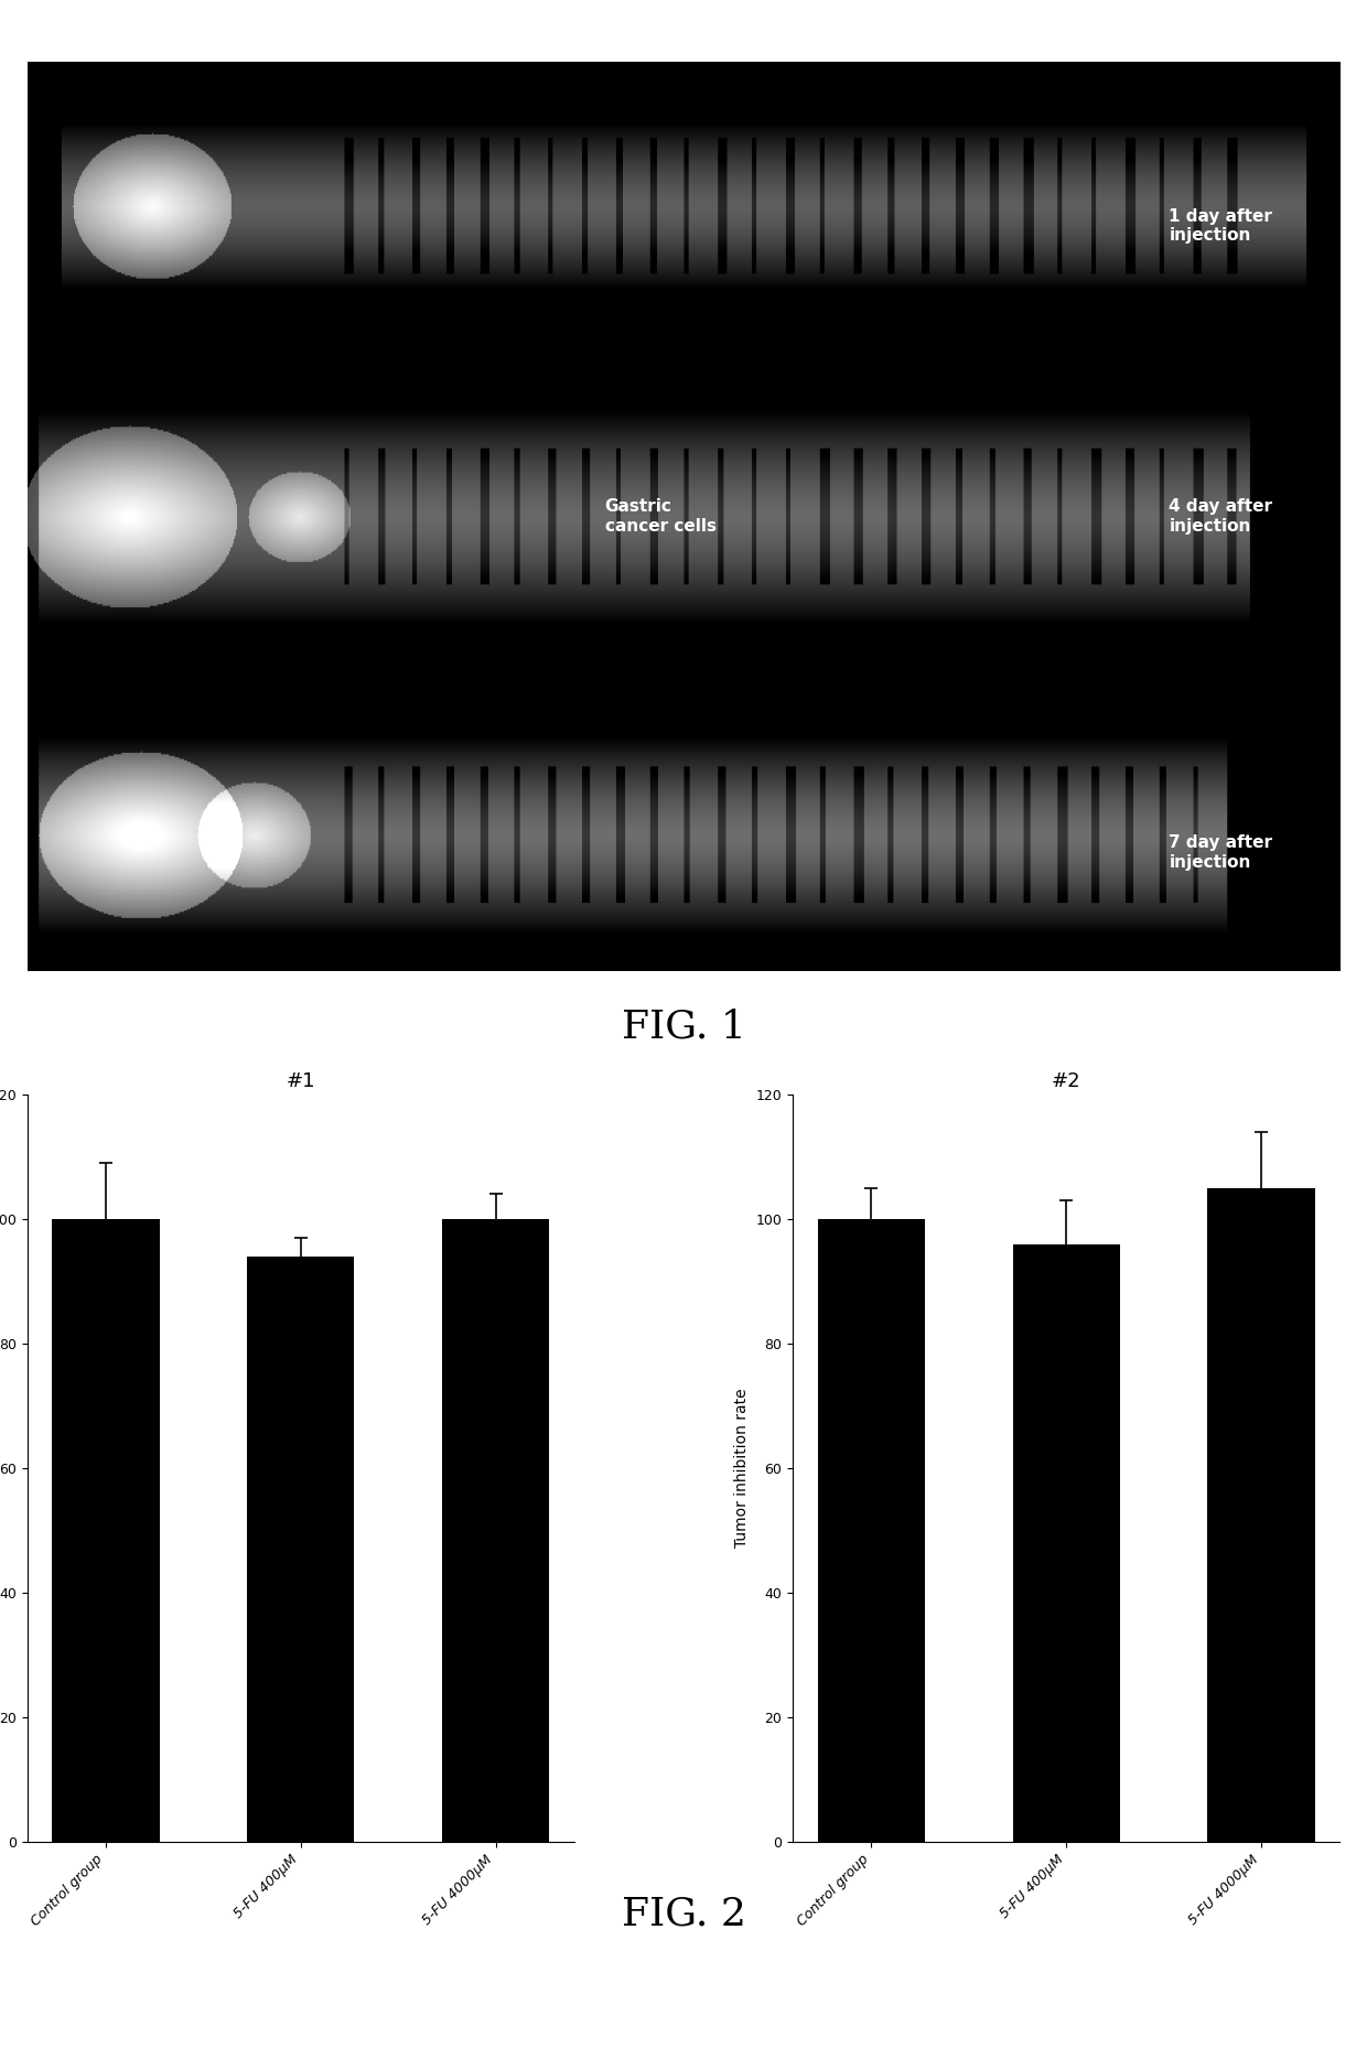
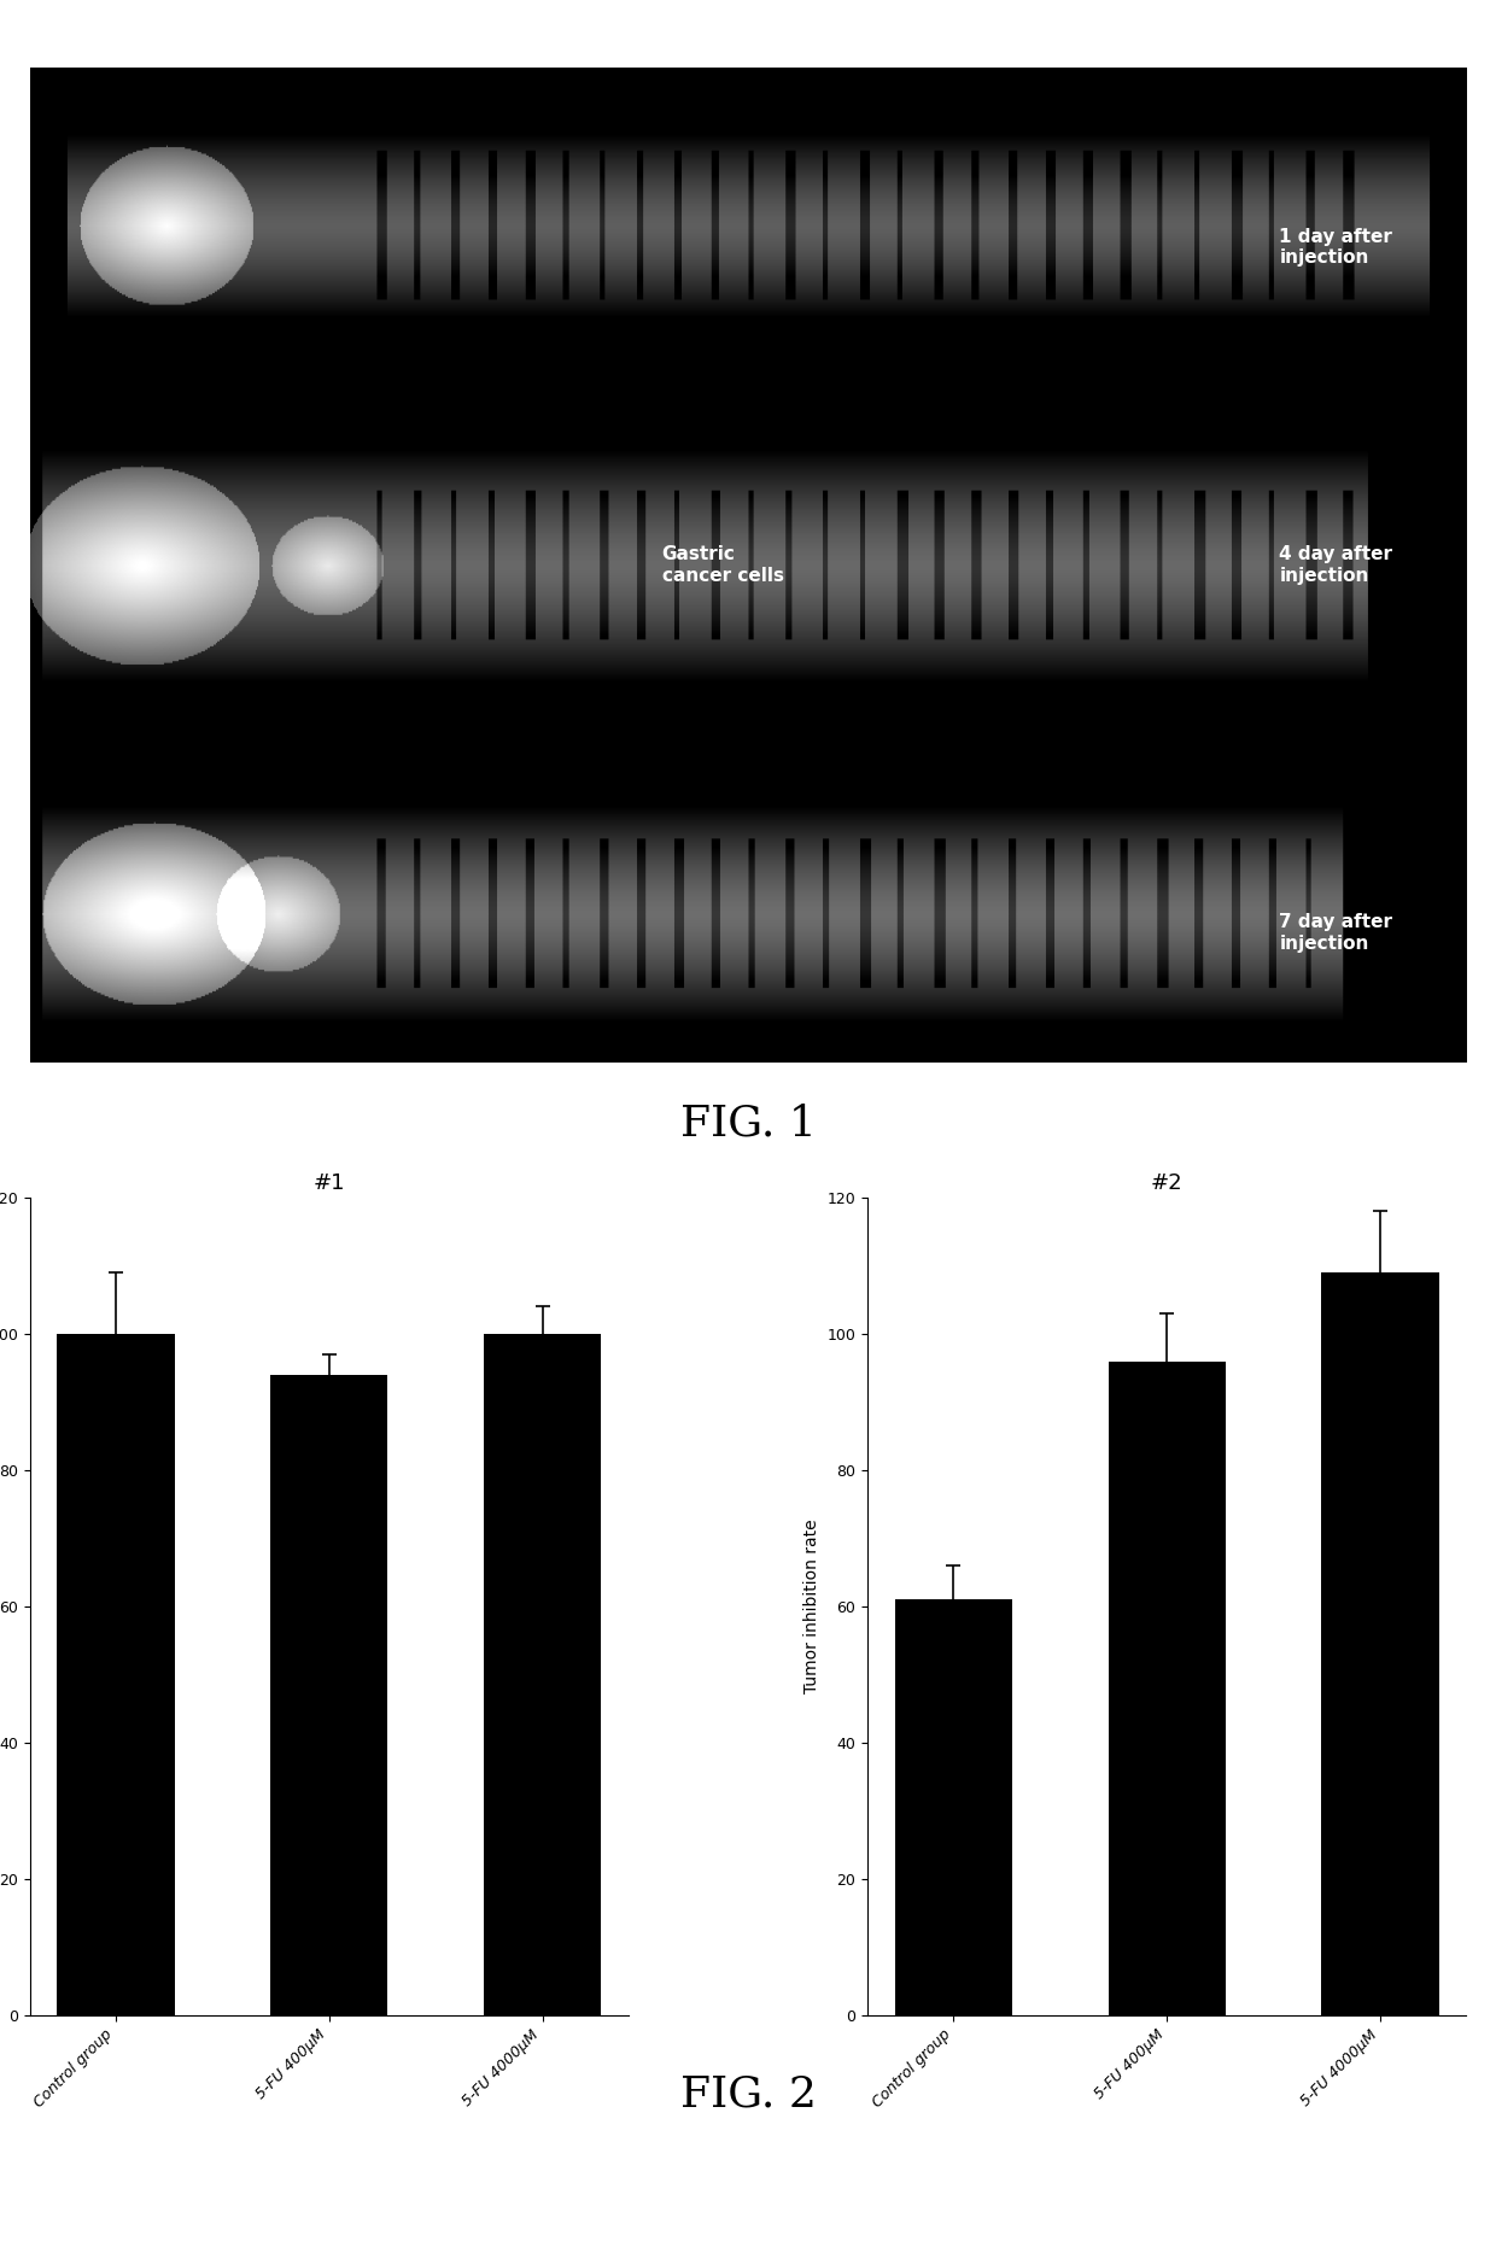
#2/Control group: 100 -> 61
#2/5-FU 4000μM: 105 -> 109
